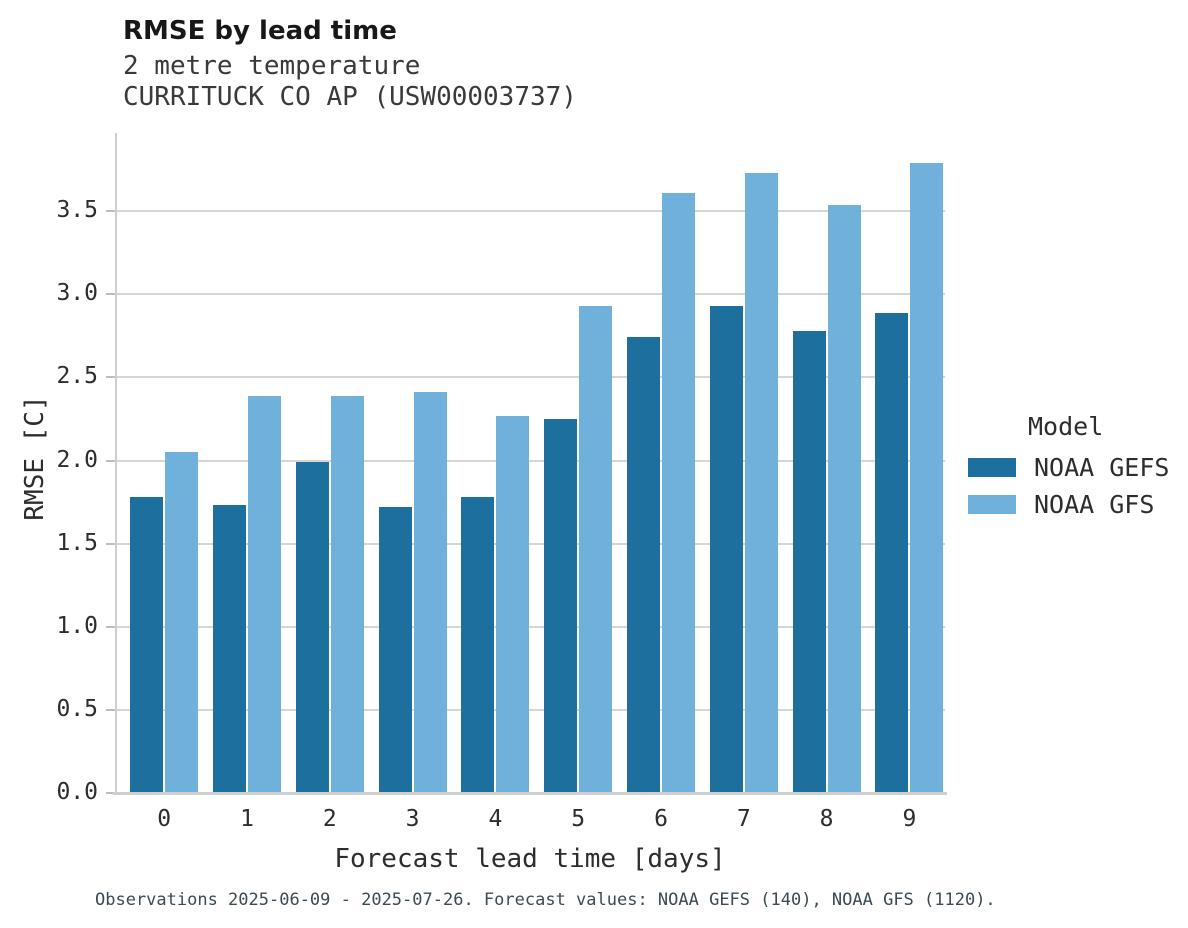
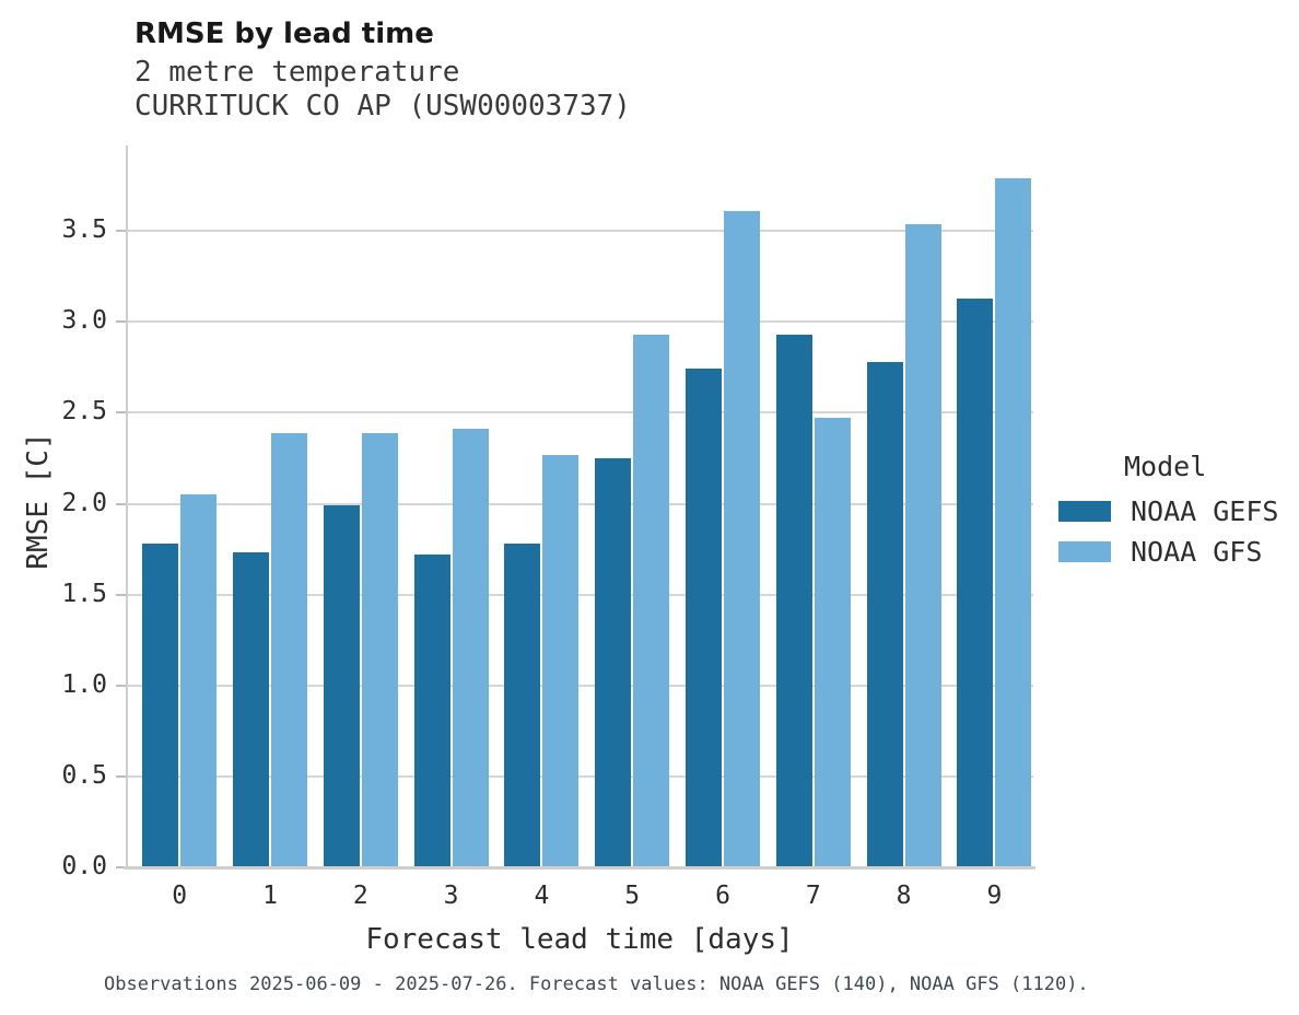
NOAA GFS/7: 3.73 -> 2.47
NOAA GEFS/9: 2.89 -> 3.13
